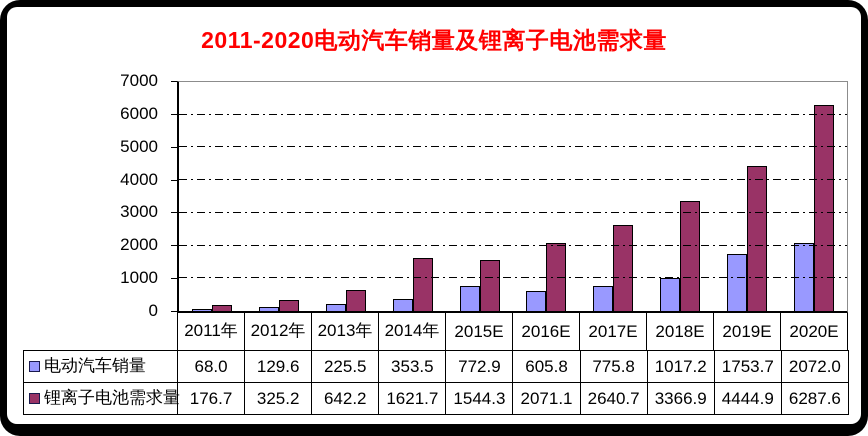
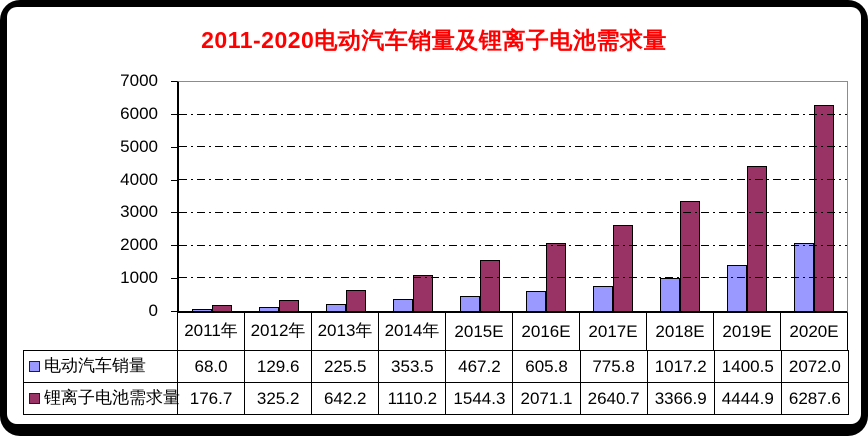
锂离子电池需求量/2014年: 1621.7 -> 1110.2
电动汽车销量/2015E: 772.9 -> 467.2
电动汽车销量/2019E: 1753.7 -> 1400.5
